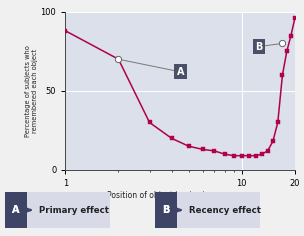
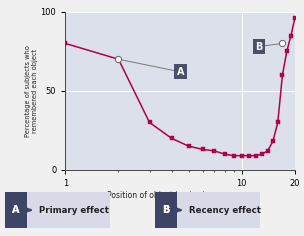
1: 88 -> 80
